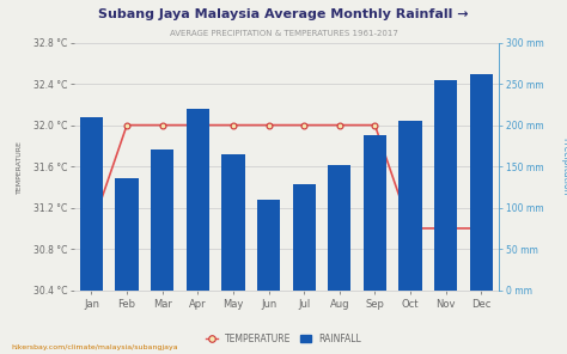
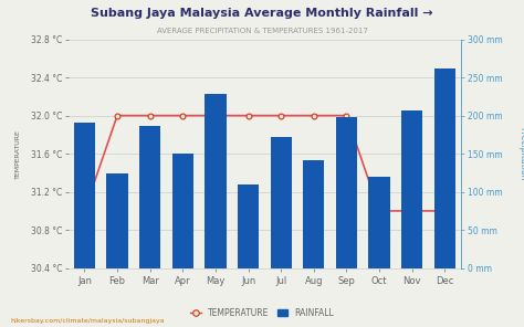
RAINFALL/Jan: 210 mm -> 190 mm
RAINFALL/Feb: 135 mm -> 124 mm
RAINFALL/Mar: 170 mm -> 186 mm
RAINFALL/Apr: 220 mm -> 150 mm
RAINFALL/May: 165 mm -> 228 mm
RAINFALL/Jul: 128 mm -> 172 mm
RAINFALL/Aug: 152 mm -> 142 mm
RAINFALL/Sep: 188 mm -> 198 mm
RAINFALL/Oct: 205 mm -> 120 mm
RAINFALL/Nov: 255 mm -> 206 mm
